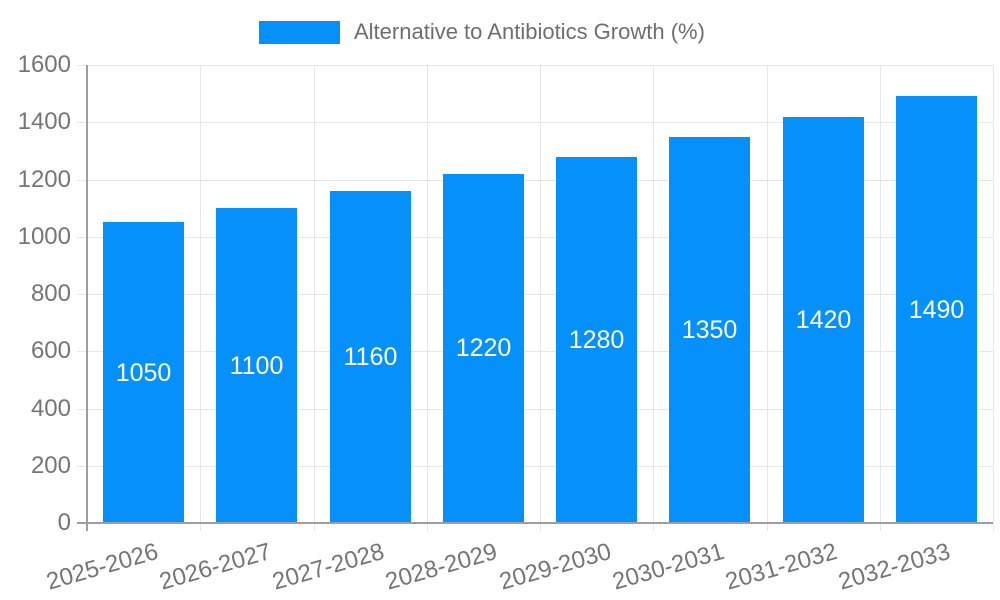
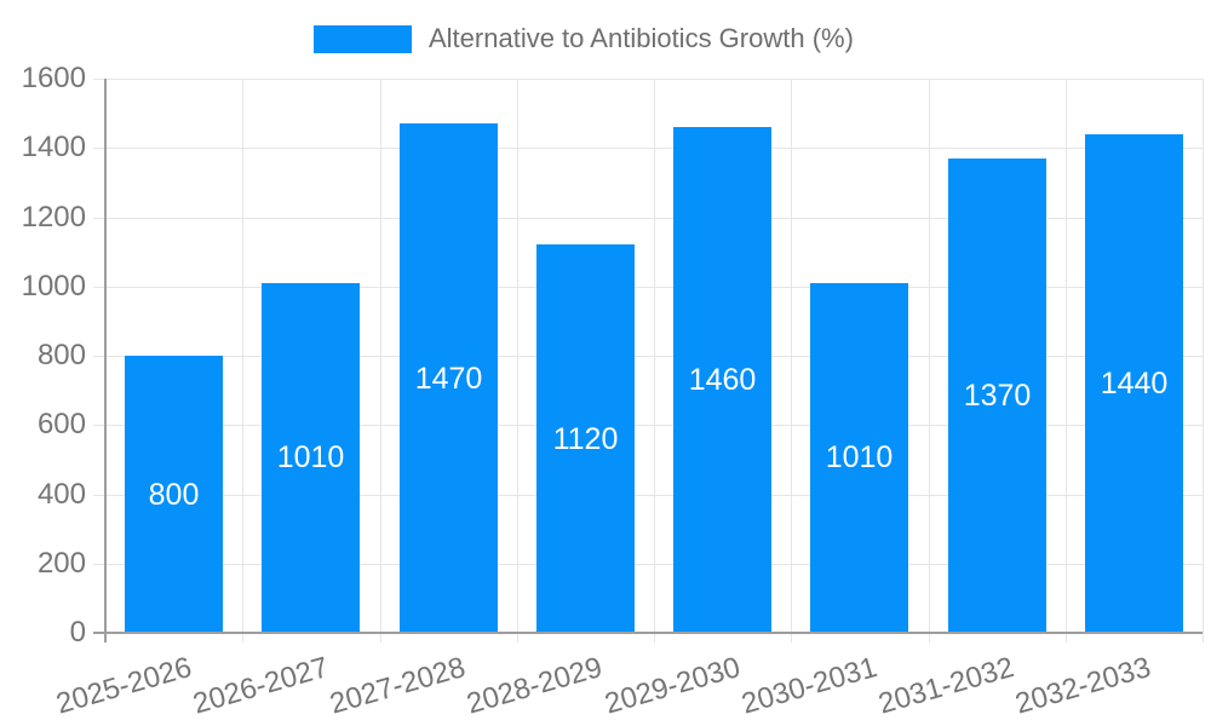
2025-2026: 1050 -> 800
2026-2027: 1100 -> 1010
2027-2028: 1160 -> 1470
2028-2029: 1220 -> 1120
2029-2030: 1280 -> 1460
2030-2031: 1350 -> 1010
2031-2032: 1420 -> 1370
2032-2033: 1490 -> 1440
